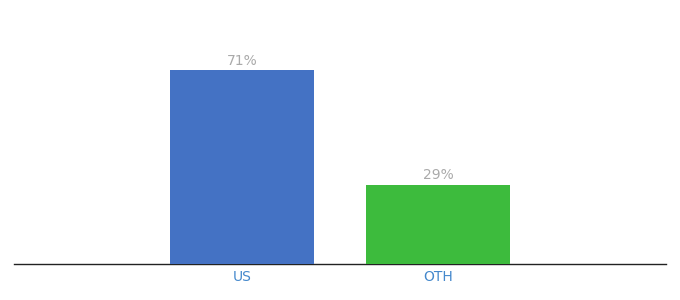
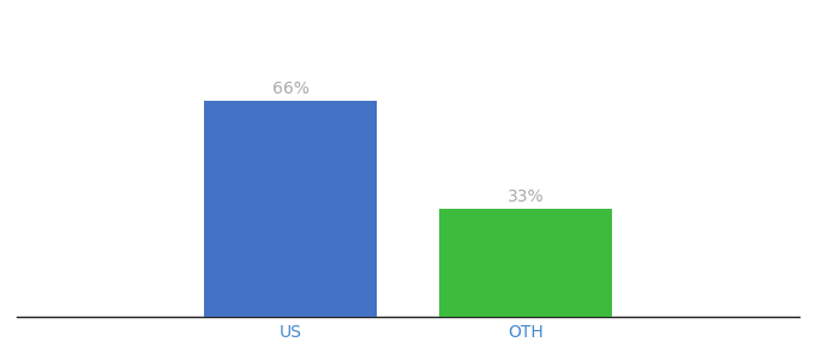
US: 71% -> 66%
OTH: 29% -> 33%
